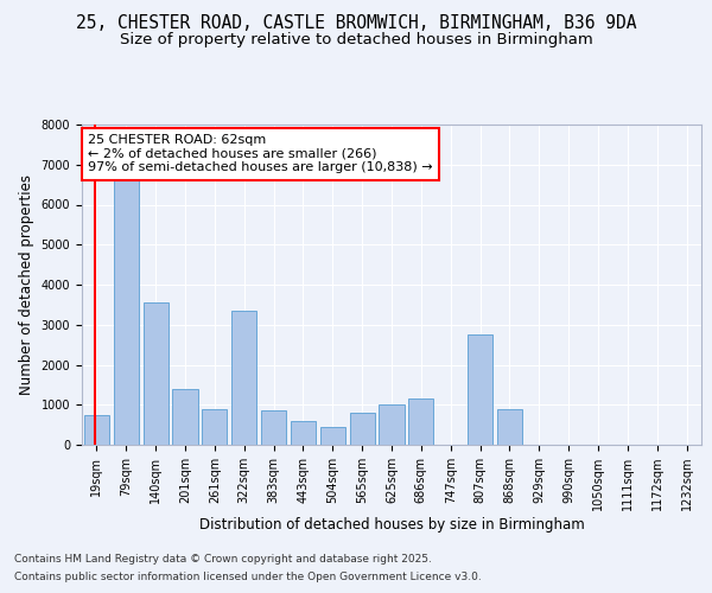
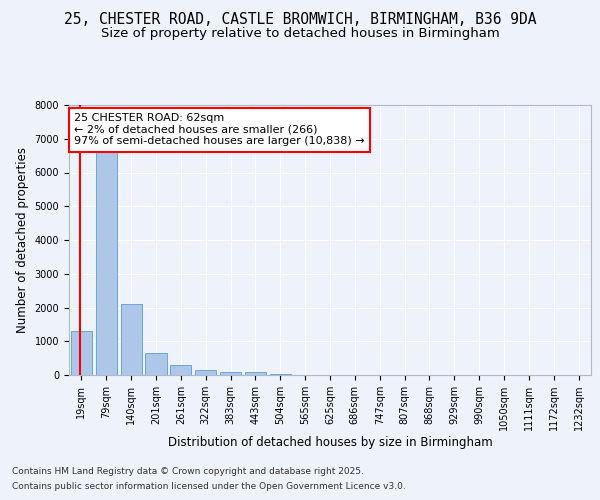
19sqm: 750 -> 1300
140sqm: 3550 -> 2100
201sqm: 1400 -> 650
261sqm: 900 -> 300
322sqm: 3350 -> 150
383sqm: 850 -> 100
443sqm: 600 -> 80
504sqm: 450 -> 30
565sqm: 800 -> 10
625sqm: 1000 -> 0
686sqm: 1150 -> 0
807sqm: 2750 -> 0
868sqm: 900 -> 0
